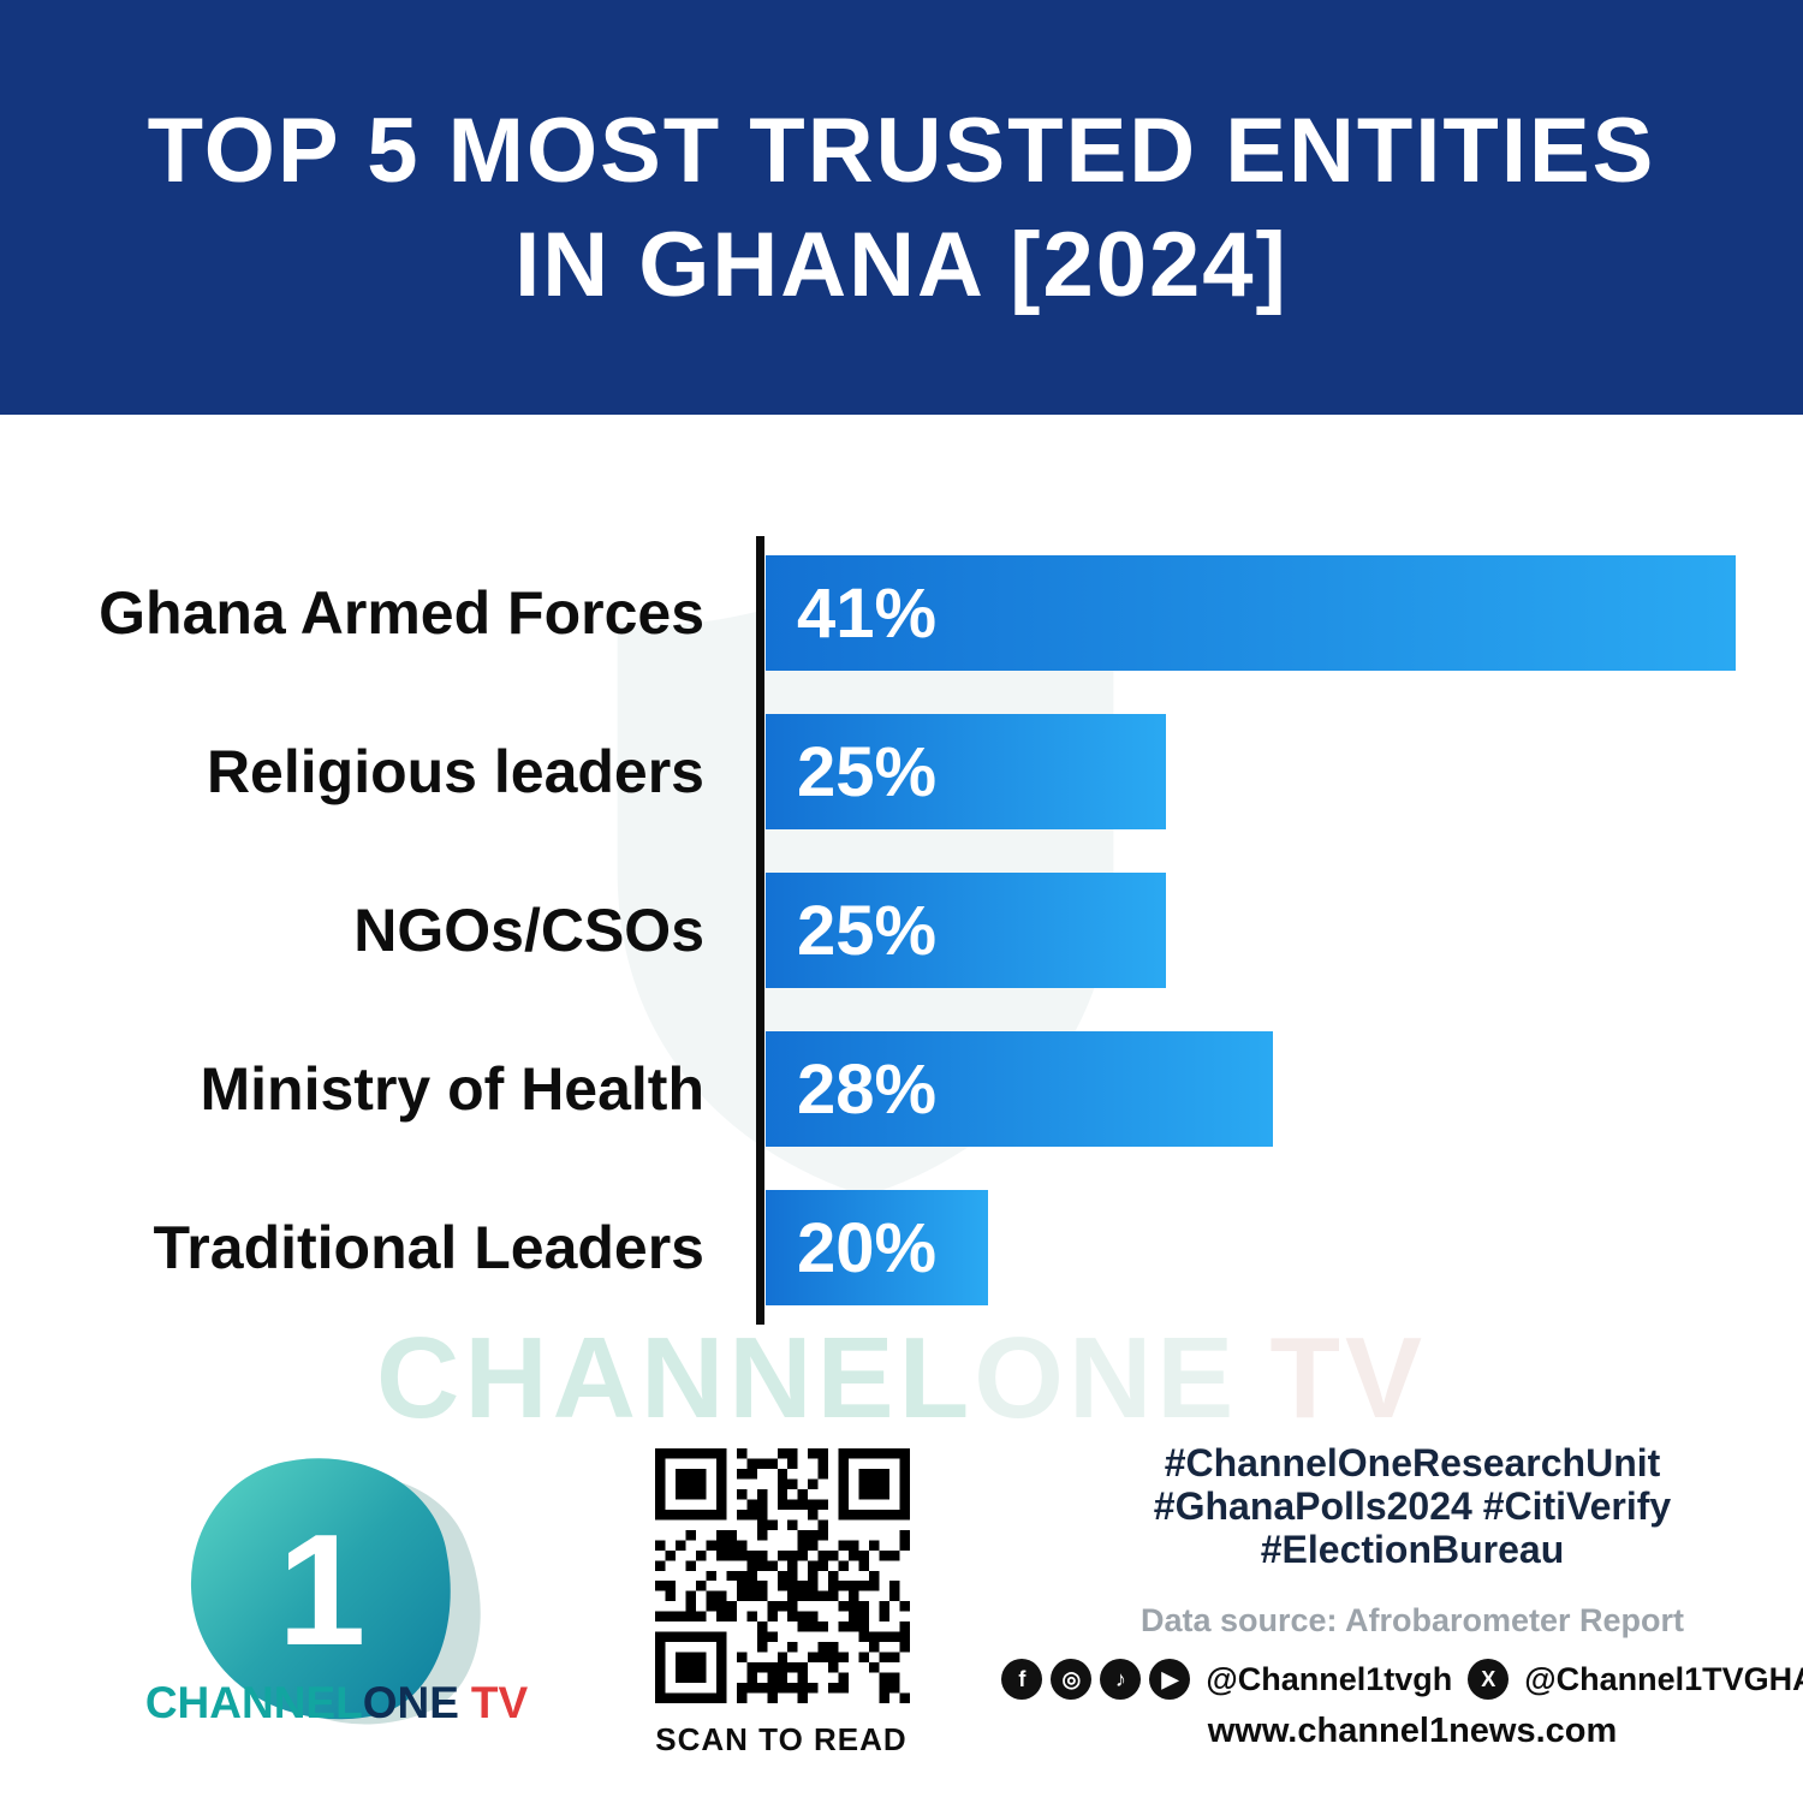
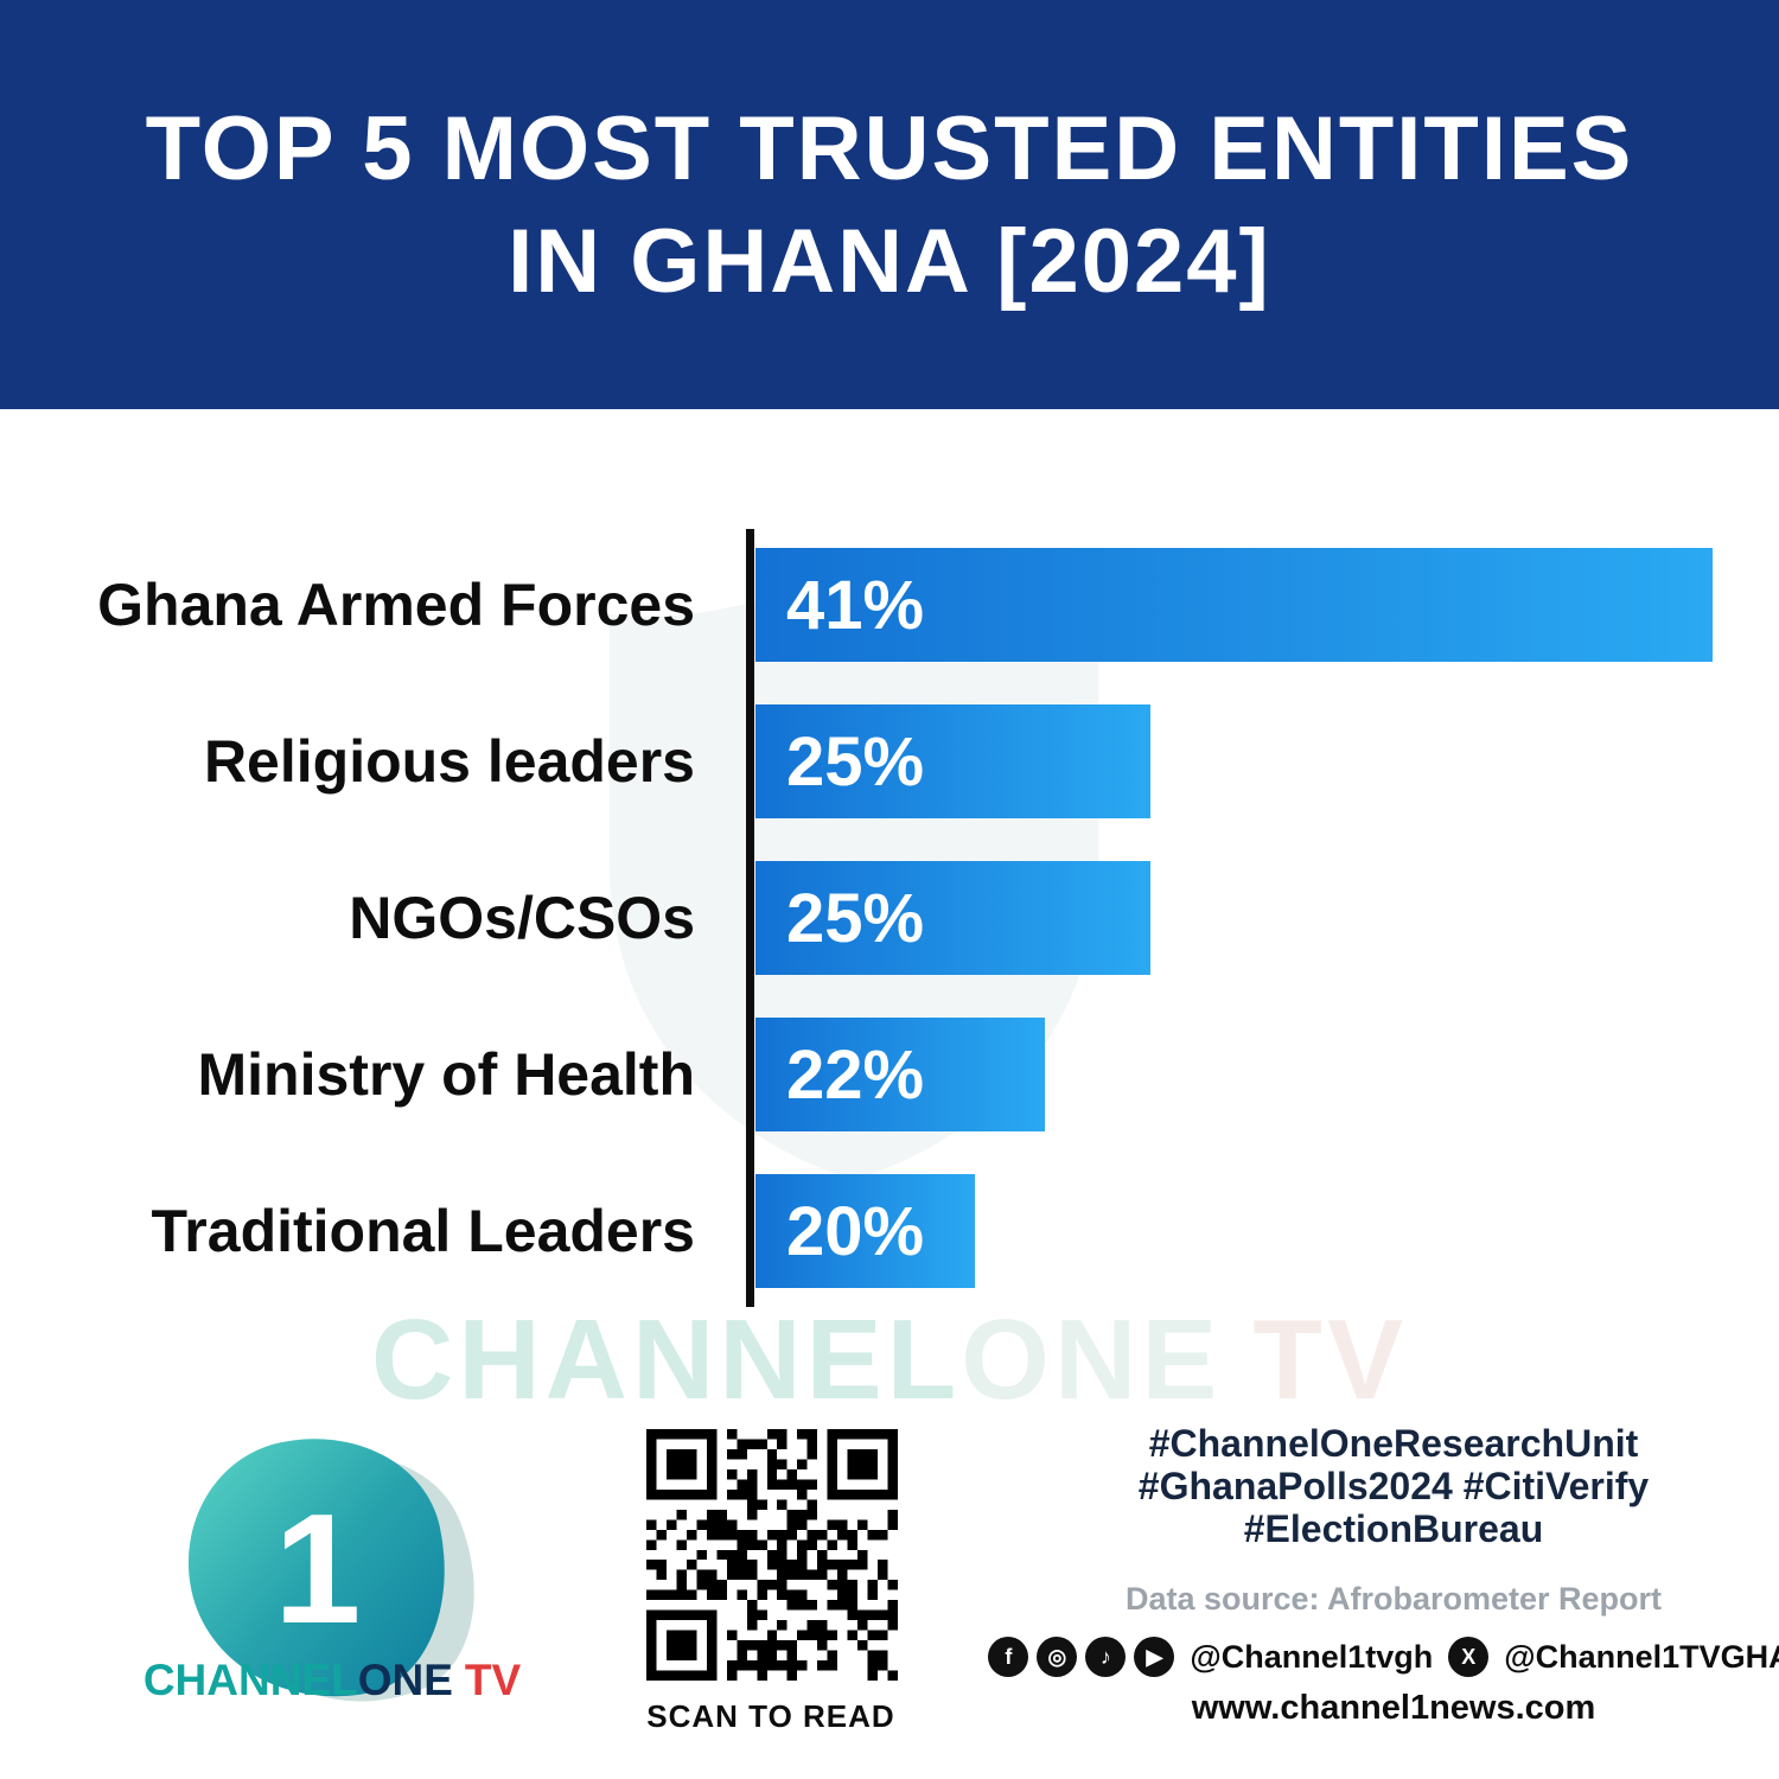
Ministry of Health: 28% -> 22%
